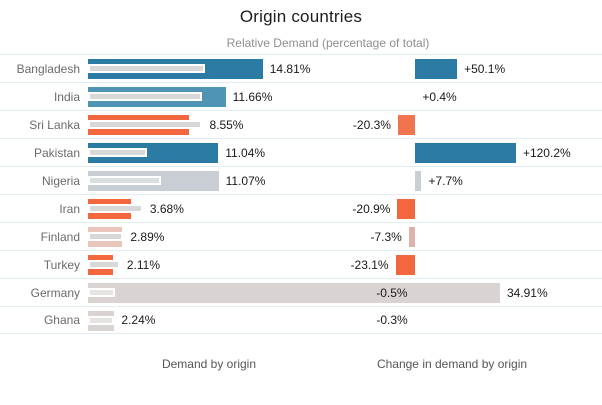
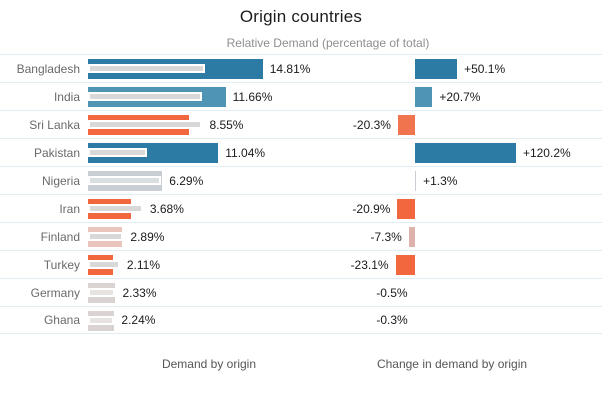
Change in demand by origin/India: +0.4% -> +20.7%
Demand by origin/Nigeria: 11.07% -> 6.29%
Change in demand by origin/Nigeria: +7.7% -> +1.3%
Demand by origin/Germany: 34.91% -> 2.33%
